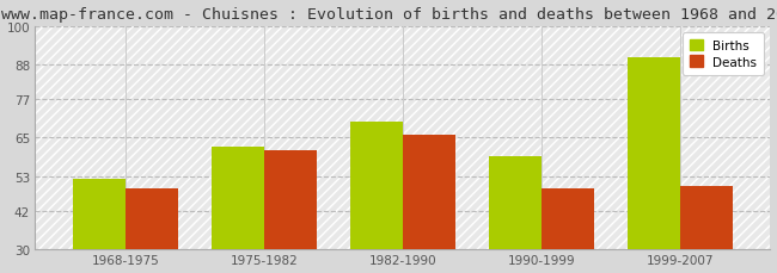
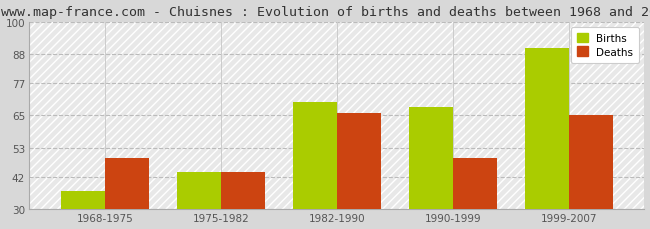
Births/1968-1975: 52 -> 37
Births/1975-1982: 62 -> 44
Deaths/1975-1982: 61 -> 44
Births/1990-1999: 59 -> 68
Deaths/1999-2007: 50 -> 65
